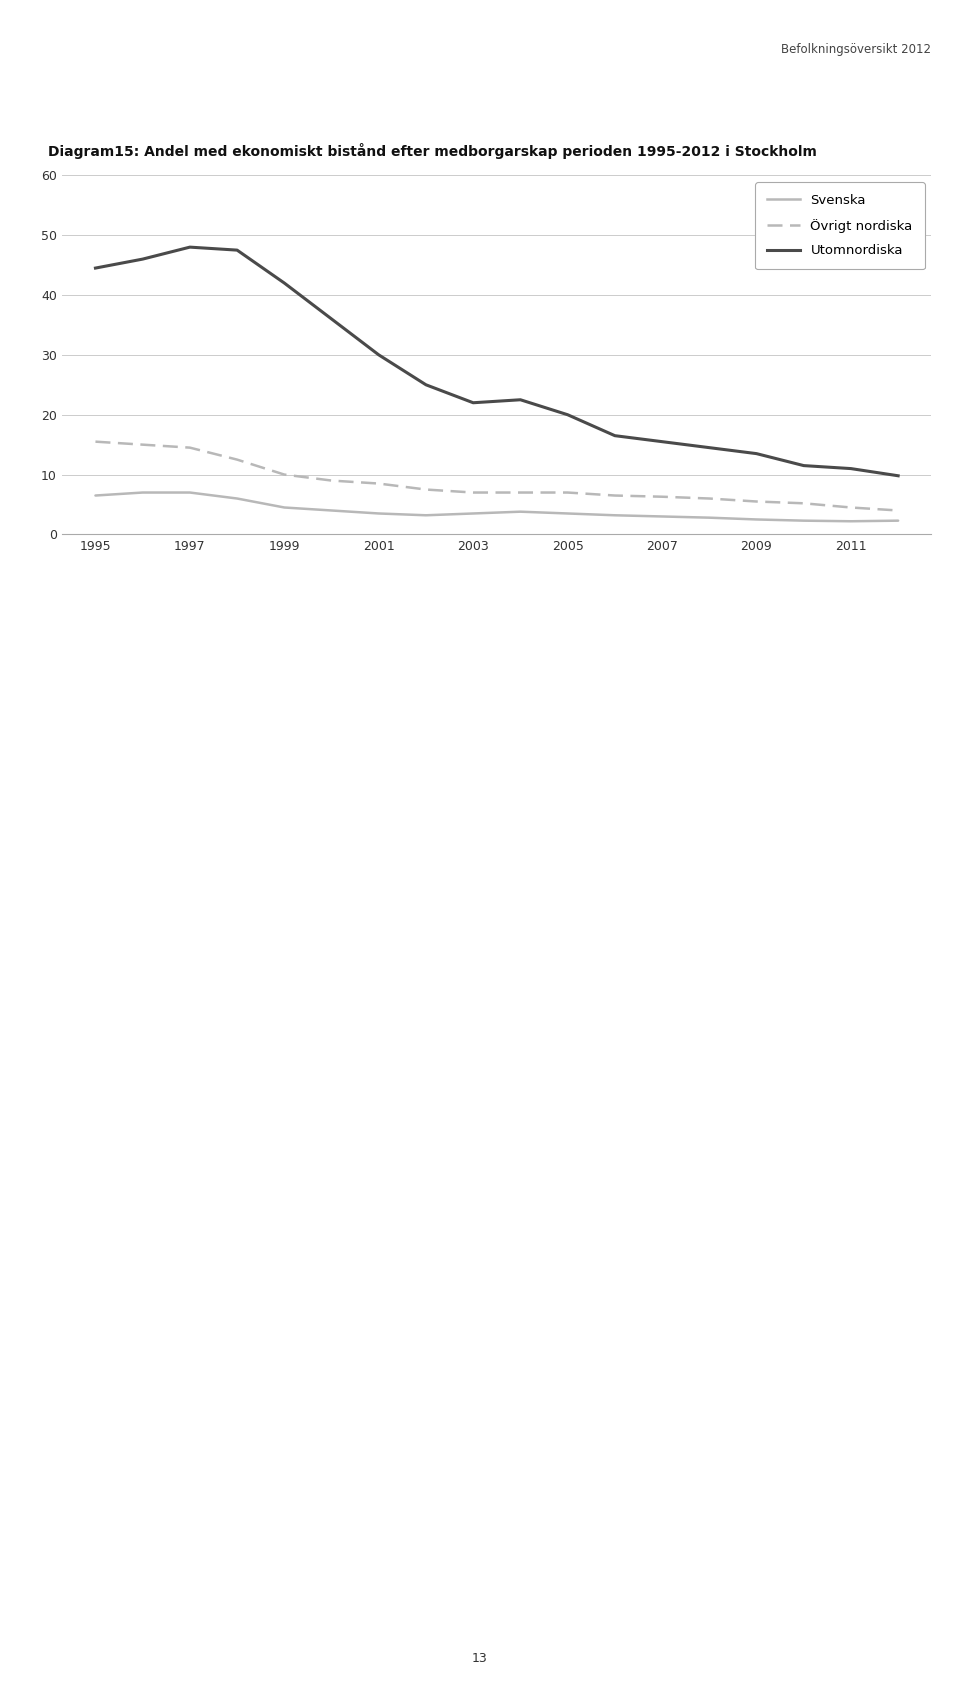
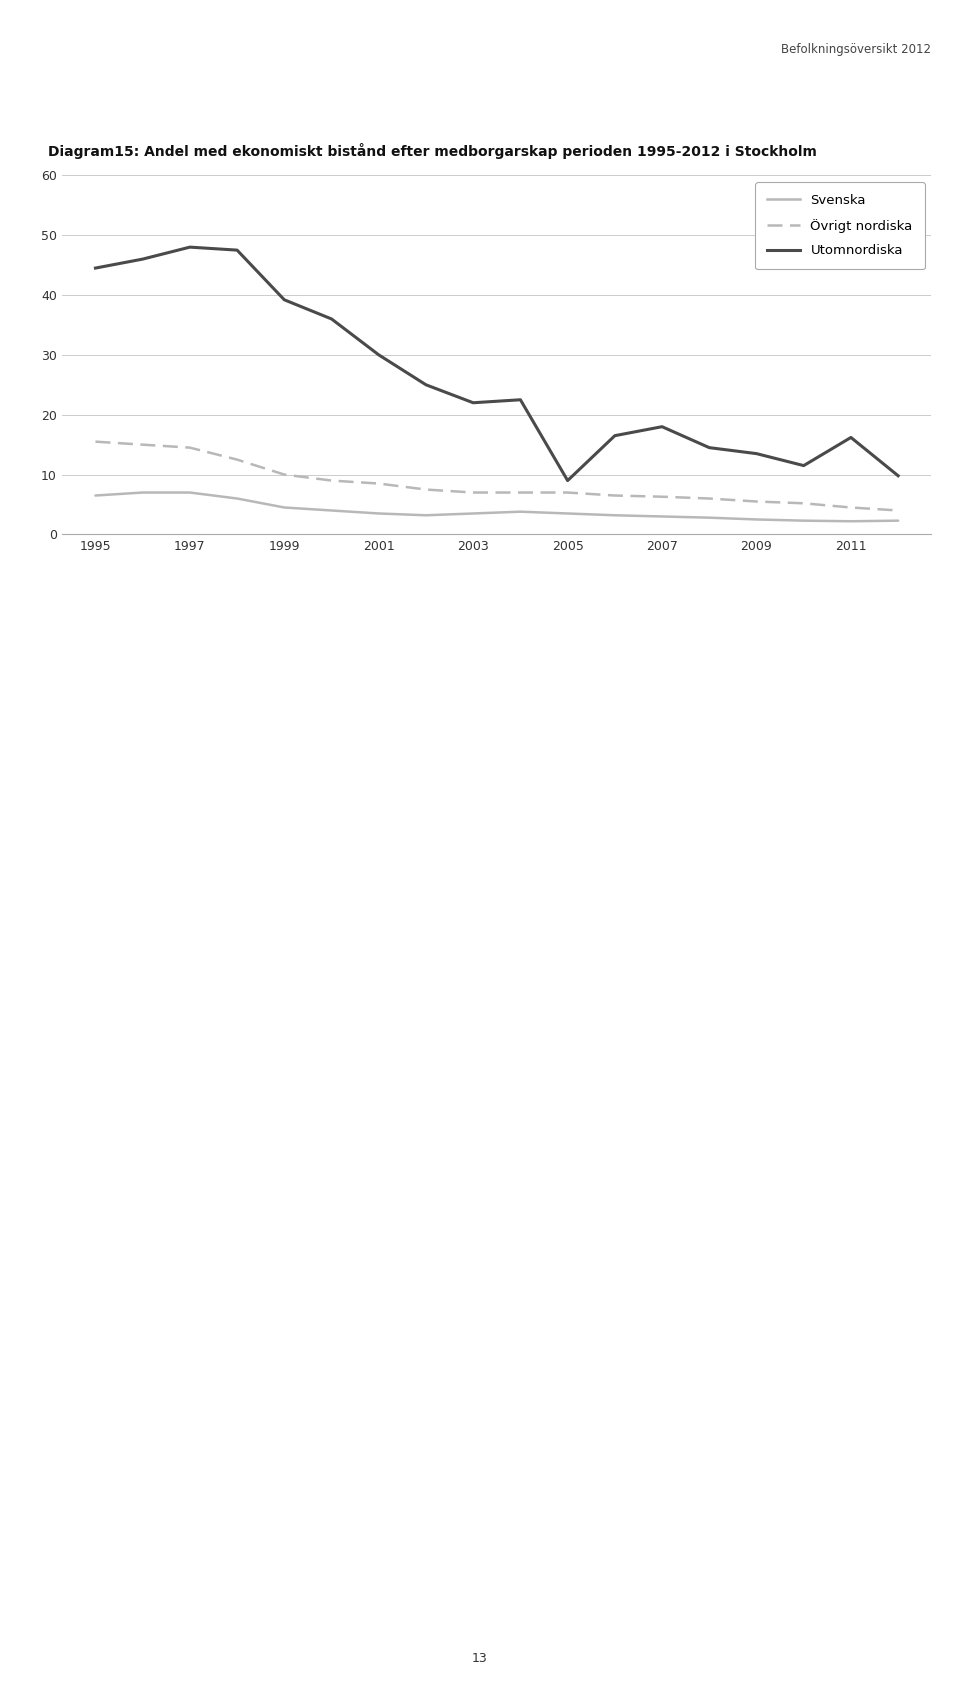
Utomnordiska/1999: 42.0 -> 39.2
Utomnordiska/2005: 20.0 -> 9.0
Utomnordiska/2007: 15.5 -> 18.0
Utomnordiska/2011: 11.0 -> 16.2
